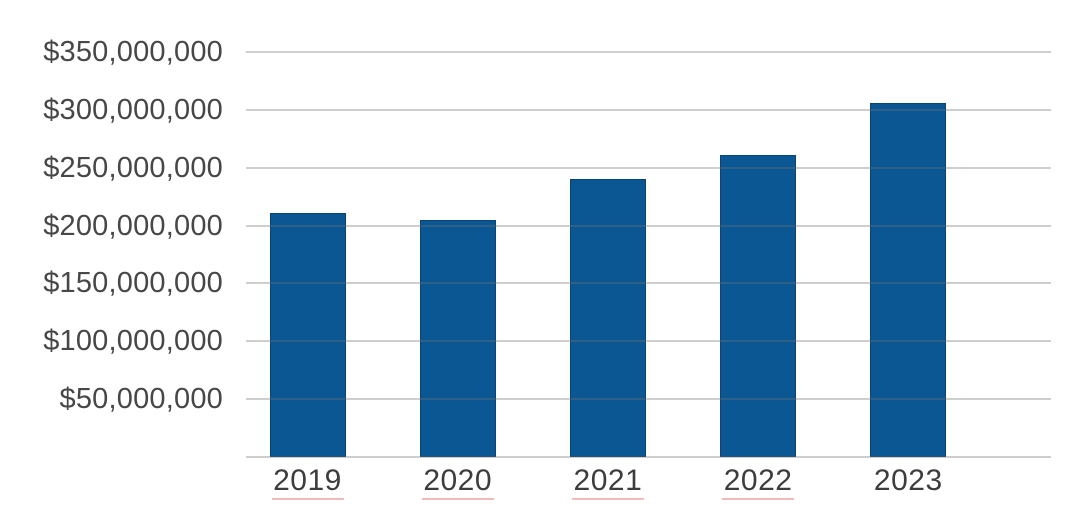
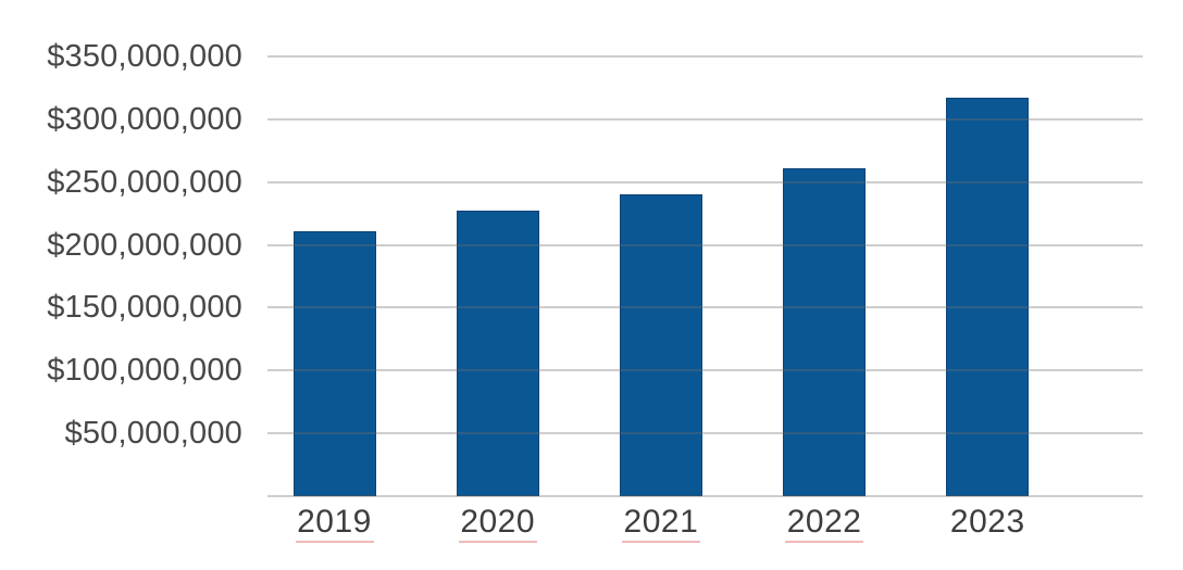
2020: $205000000 -> $227000000
2023: $306000000 -> $317000000
